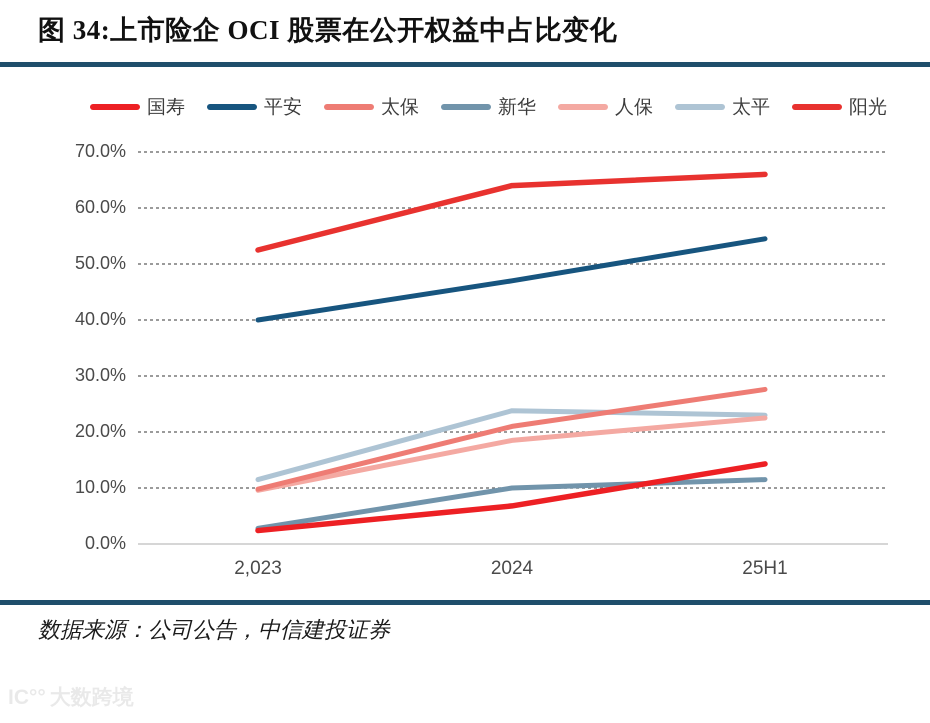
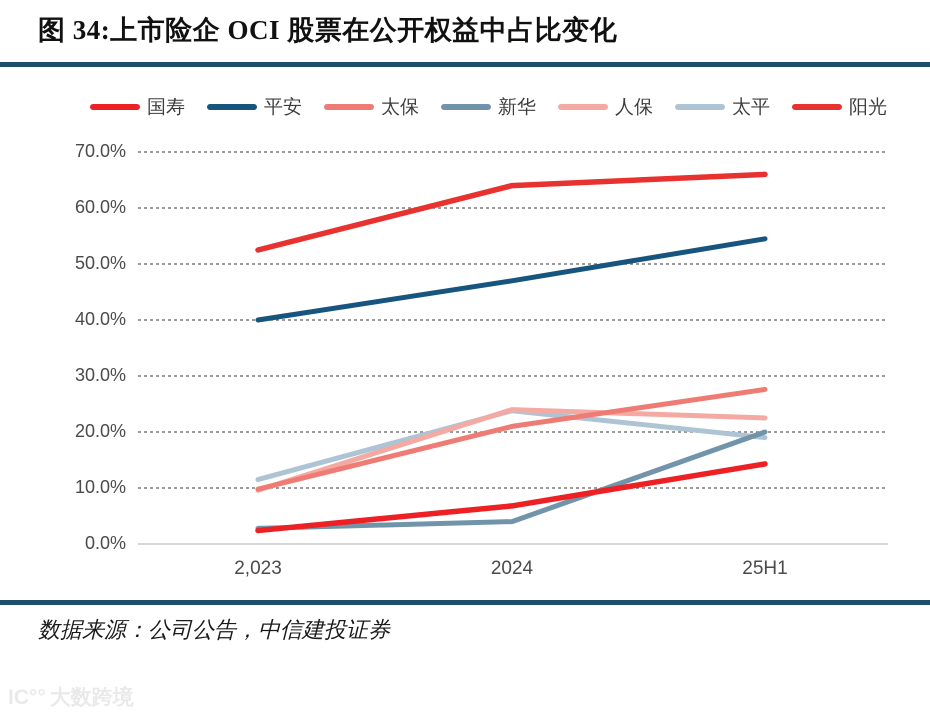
新华/2024: 10% -> 4%
人保/2024: 18% -> 24%
新华/25H1: 12% -> 20%
太平/25H1: 23% -> 19%
